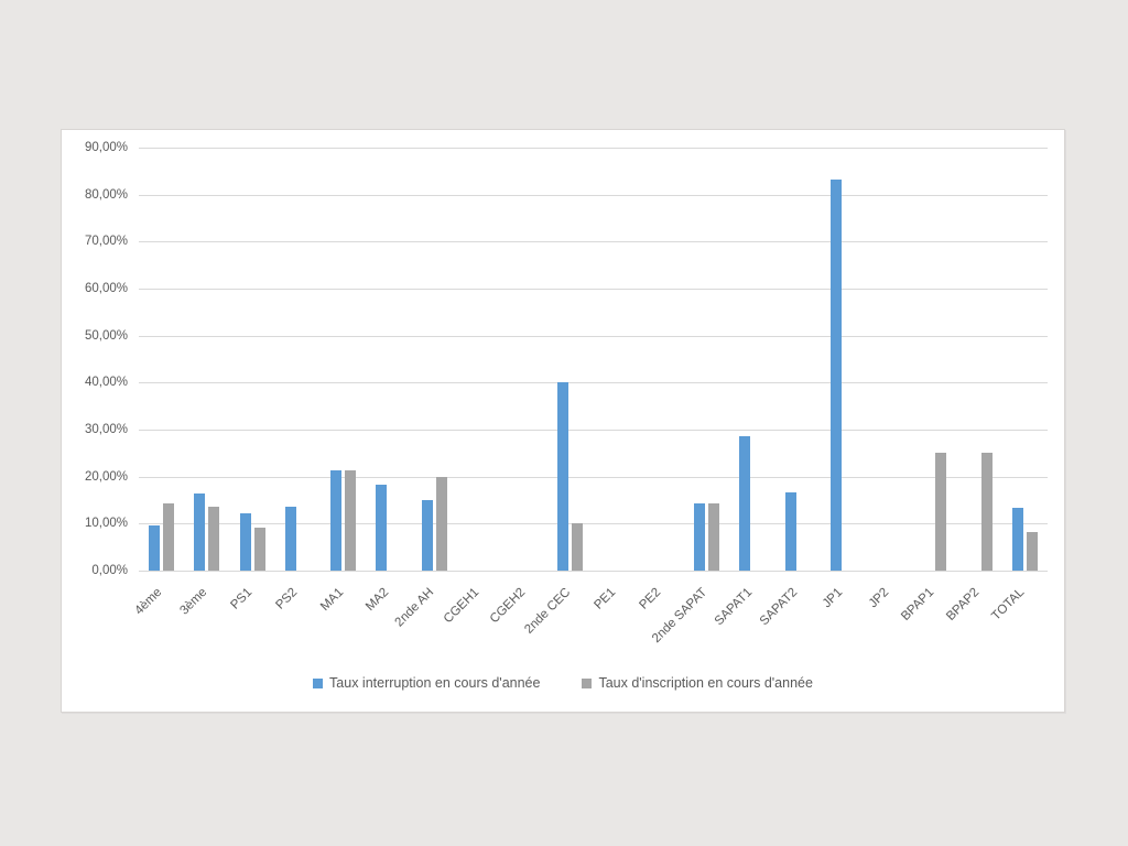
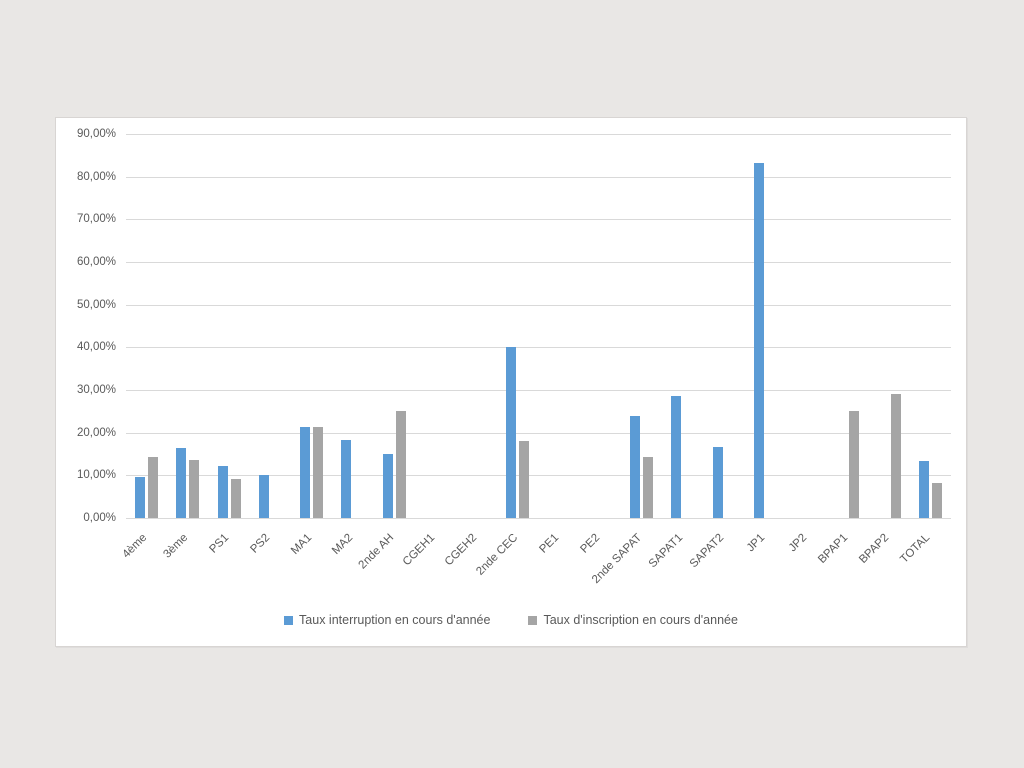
Taux interruption en cours d'année/PS2: 14% -> 10%
Taux d'inscription en cours d'année/2nde AH: 20% -> 25%
Taux d'inscription en cours d'année/2nde CEC: 10% -> 18%
Taux interruption en cours d'année/2nde SAPAT: 14% -> 24%
Taux d'inscription en cours d'année/BPAP2: 25% -> 29%
